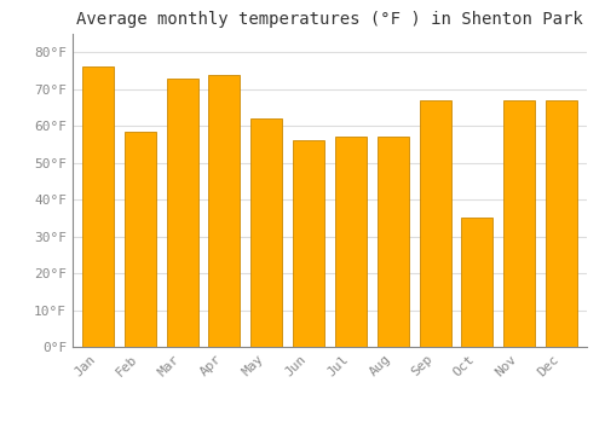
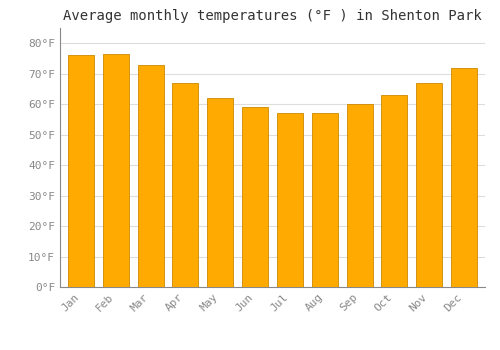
Feb: 58.5°F -> 76.5°F
Apr: 74.0°F -> 67.0°F
Jun: 56.0°F -> 59.0°F
Sep: 67.0°F -> 60.0°F
Oct: 35.0°F -> 63.0°F
Dec: 67.0°F -> 72.0°F
